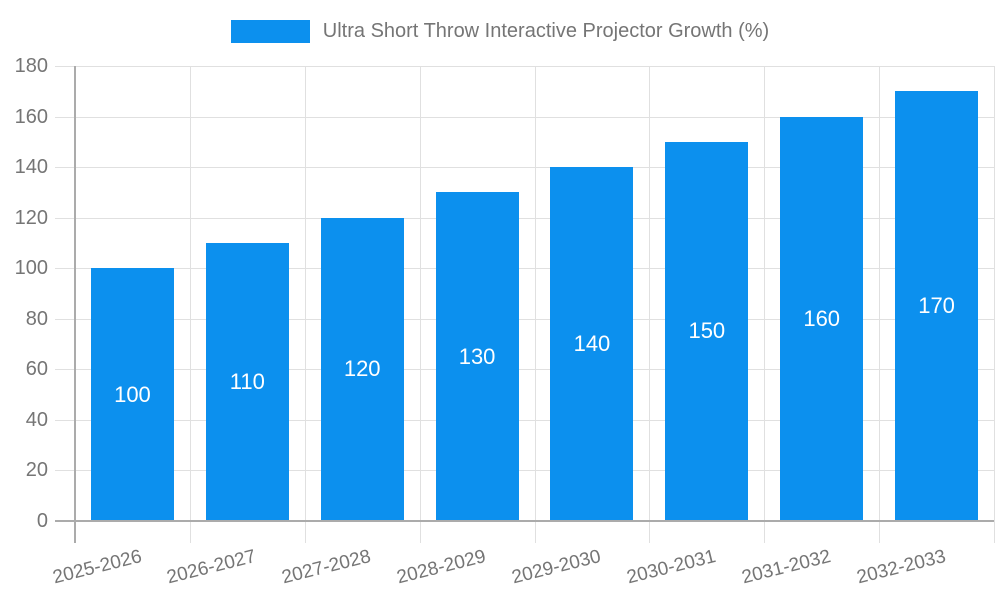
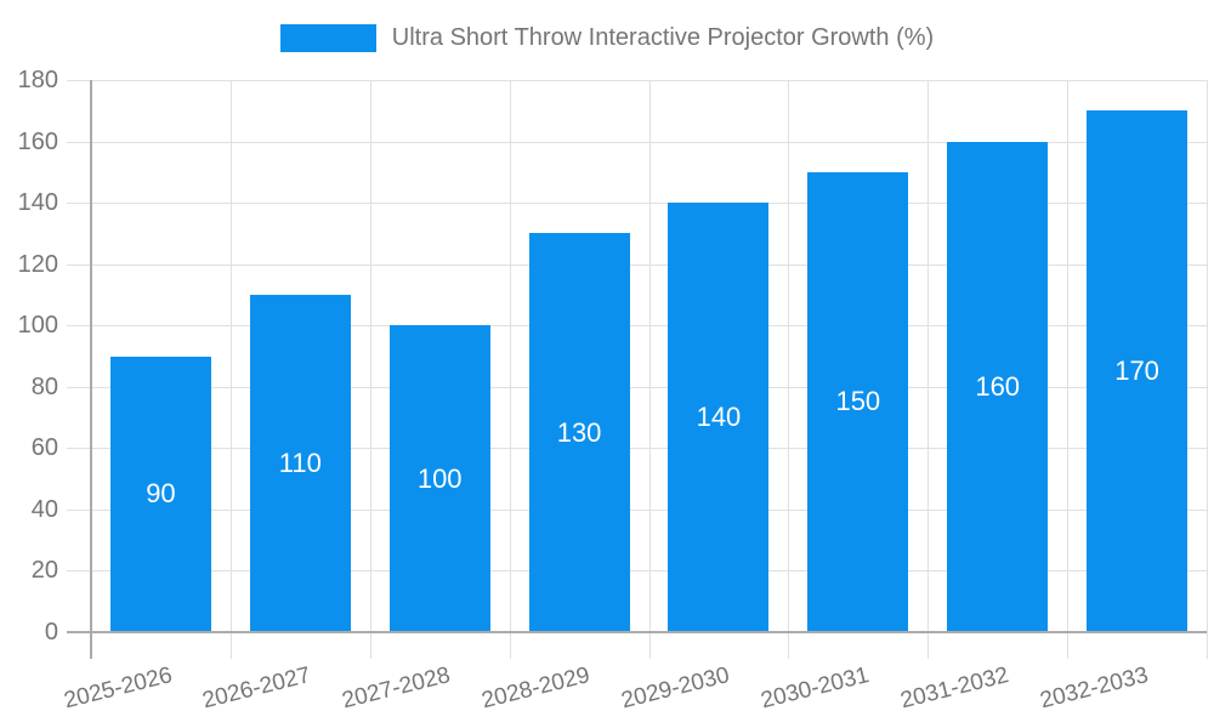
2025-2026: 100 -> 90
2027-2028: 120 -> 100
